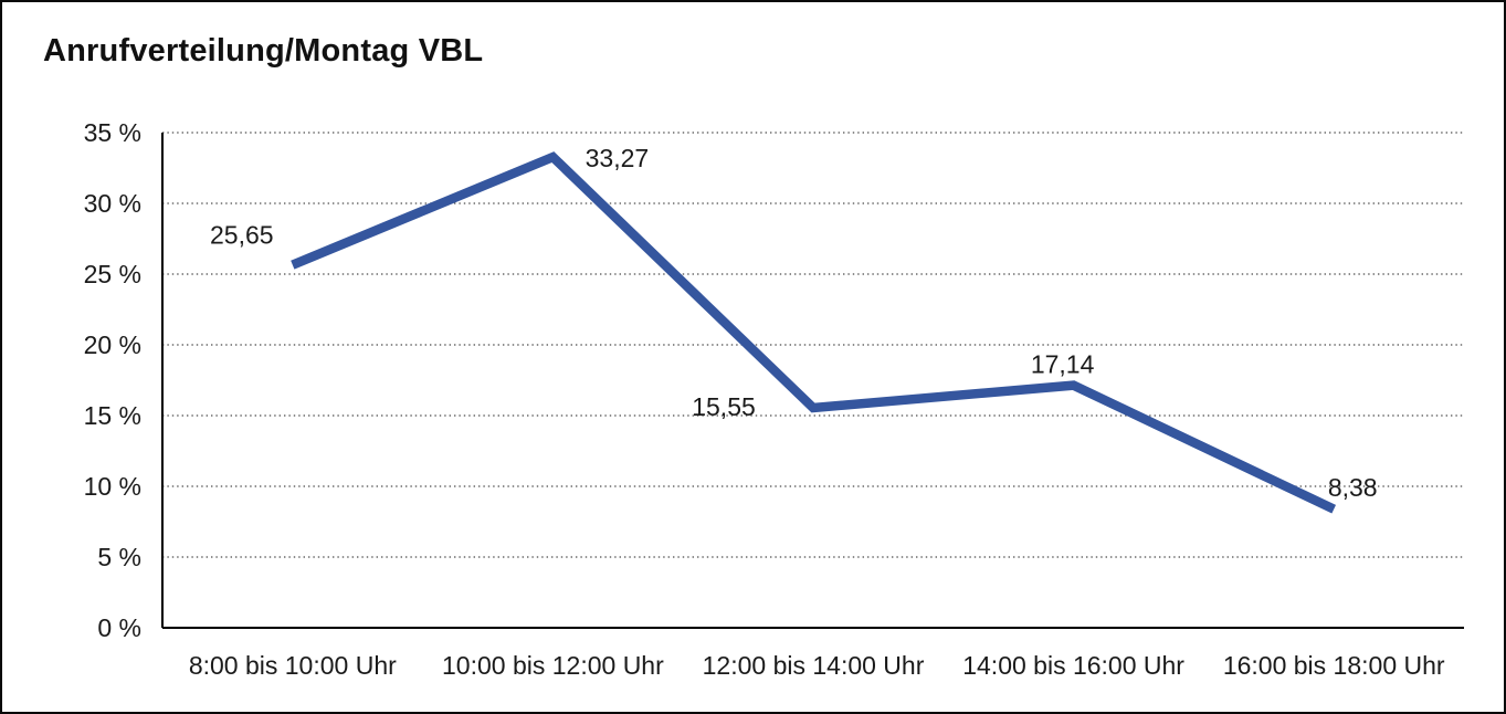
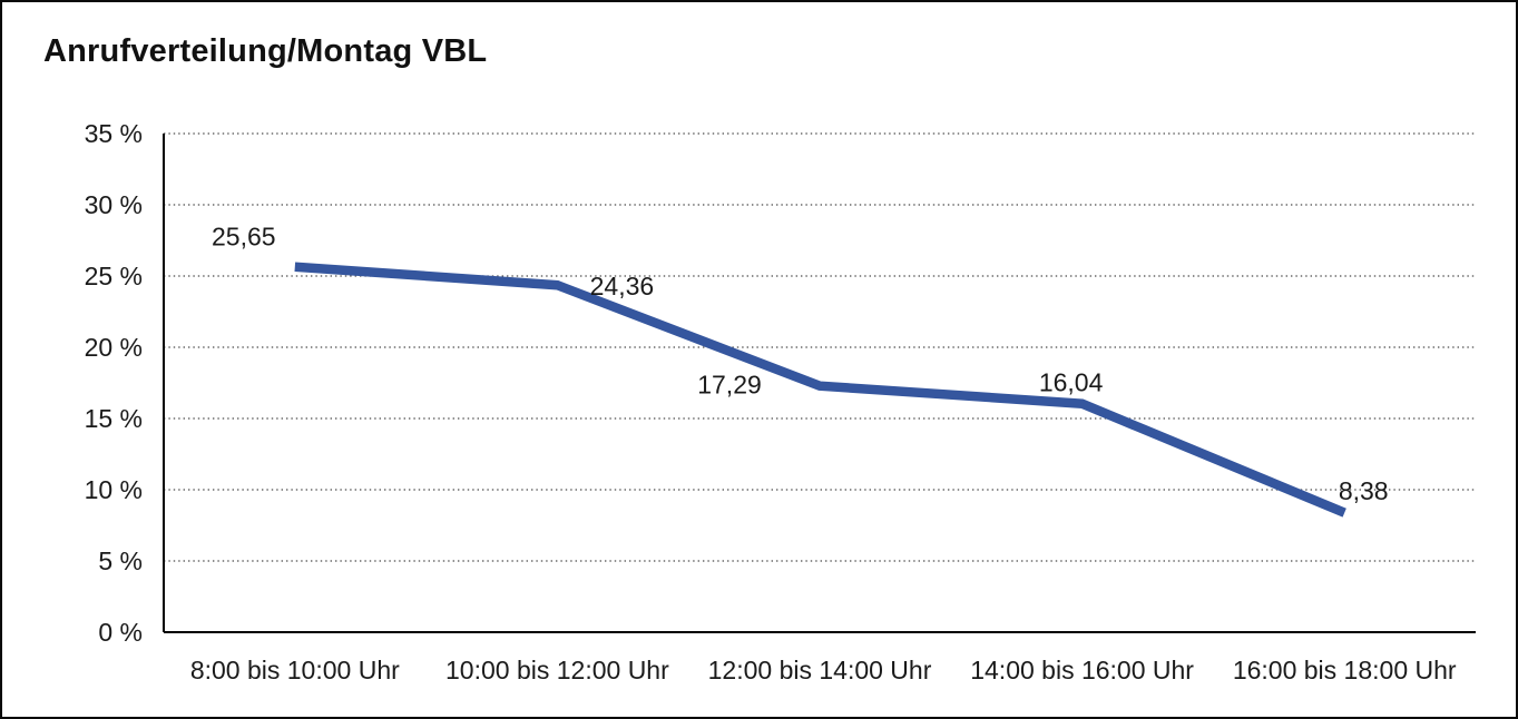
10:00 bis 12:00 Uhr: 33,27 -> 24,36
12:00 bis 14:00 Uhr: 15,55 -> 17,29
14:00 bis 16:00 Uhr: 17,14 -> 16,04
